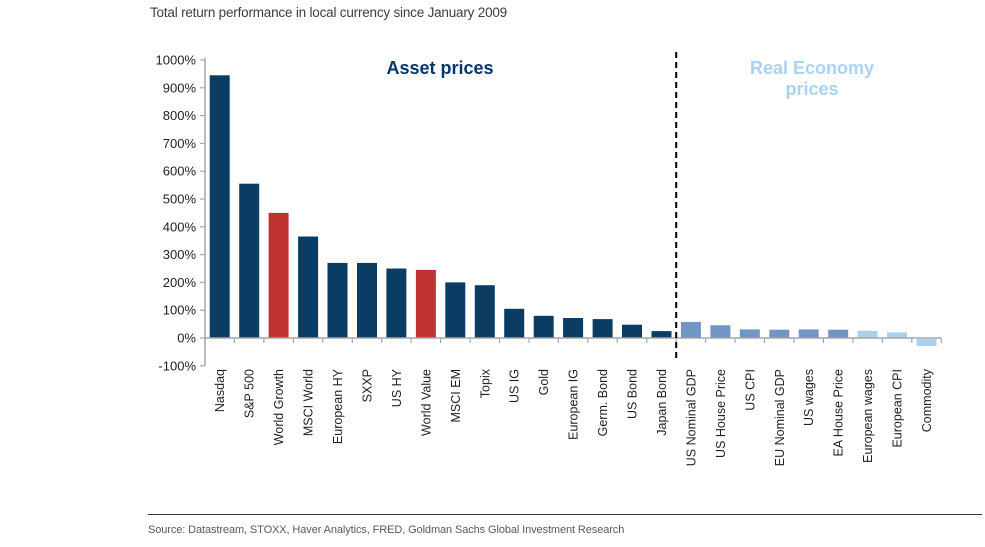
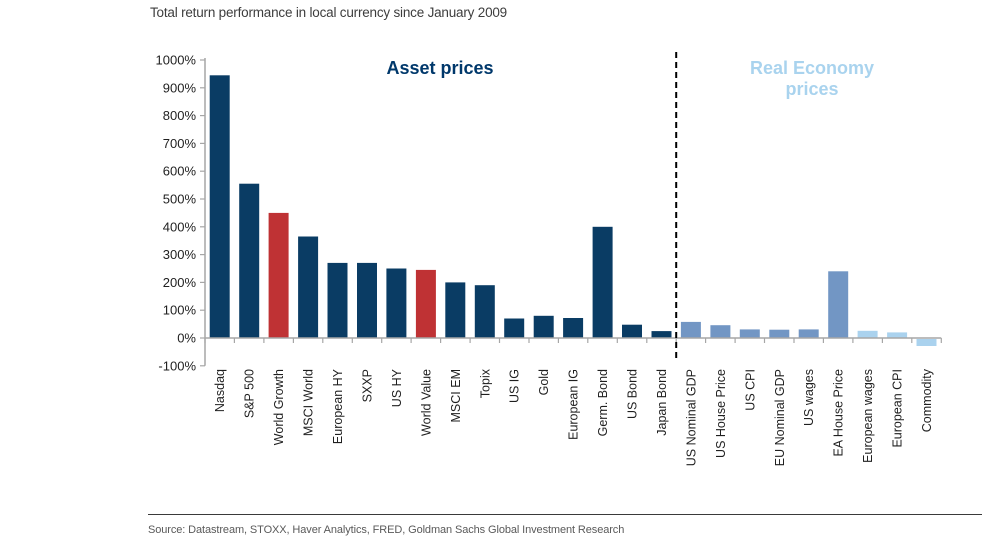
US IG: 100% -> 70%
Germ. Bond: 70% -> 400%
EA House Price: 30% -> 240%
